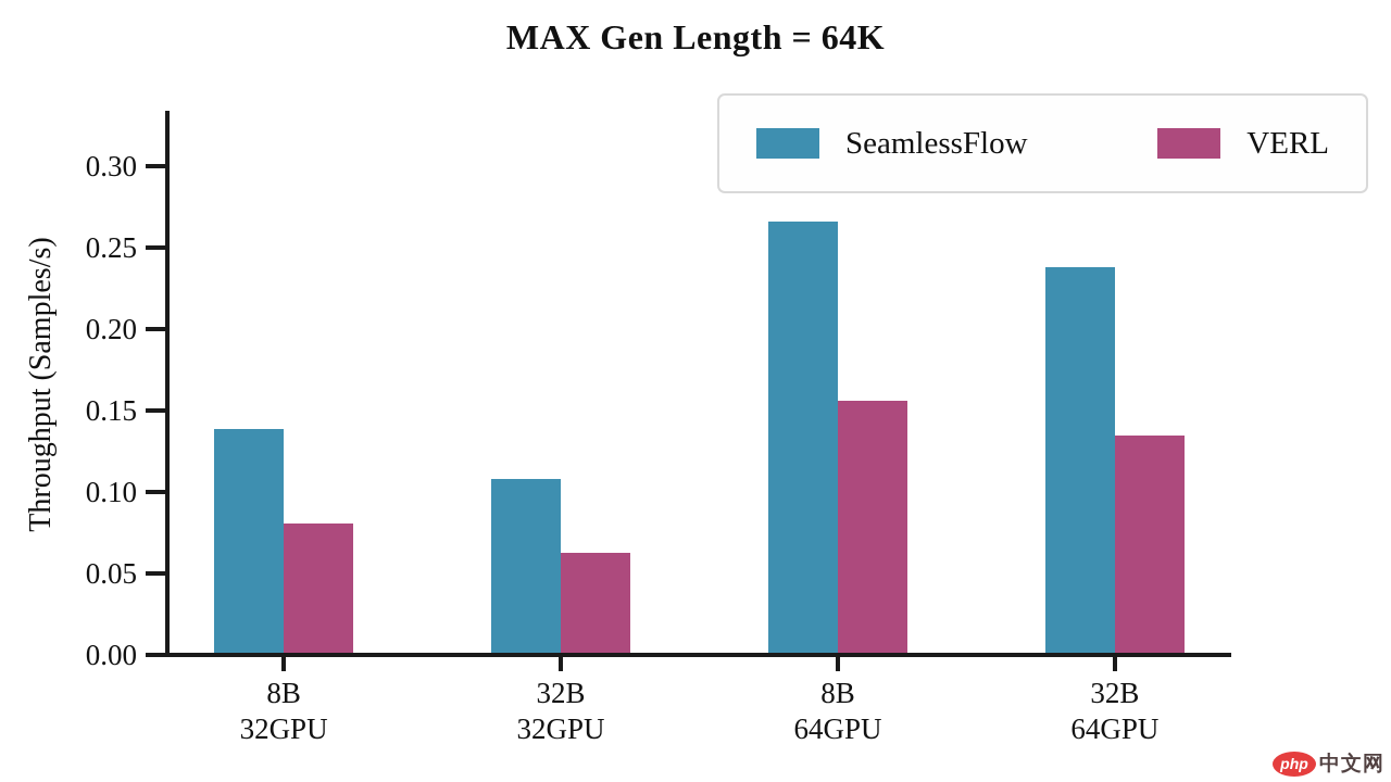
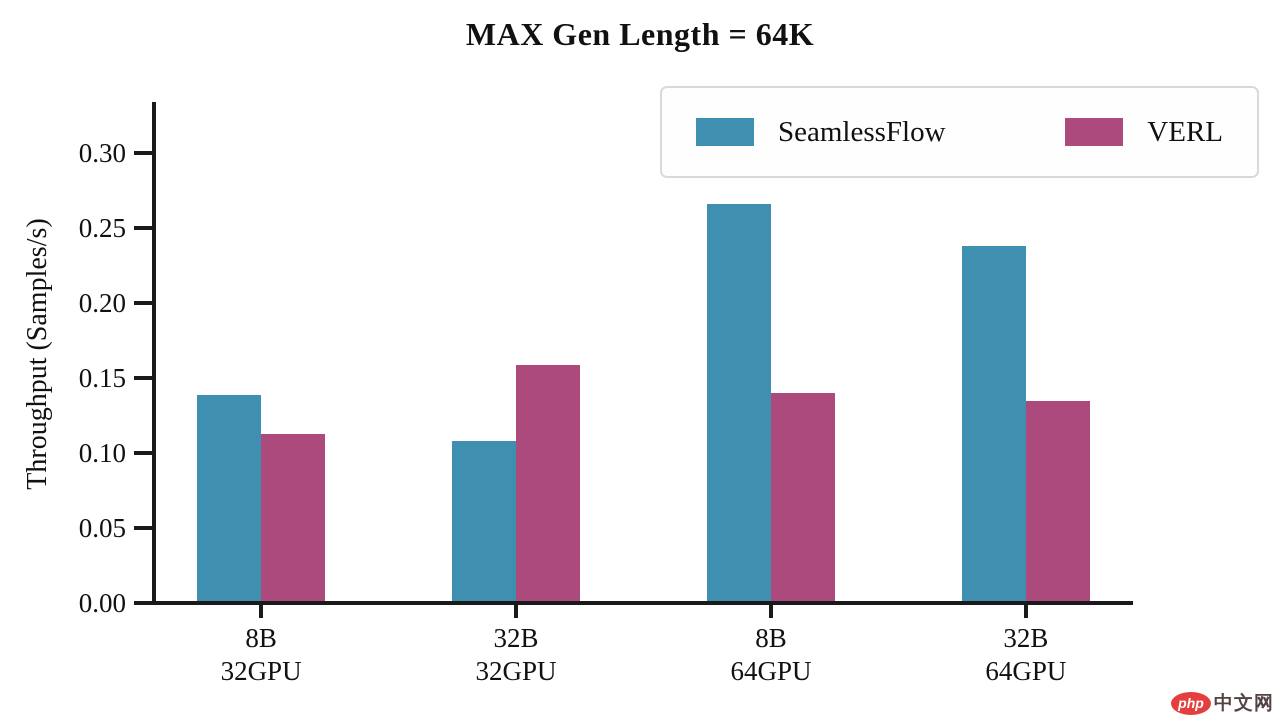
VERL/8B 32GPU: 0.081 -> 0.113
VERL/32B 32GPU: 0.063 -> 0.159
VERL/8B 64GPU: 0.156 -> 0.140
